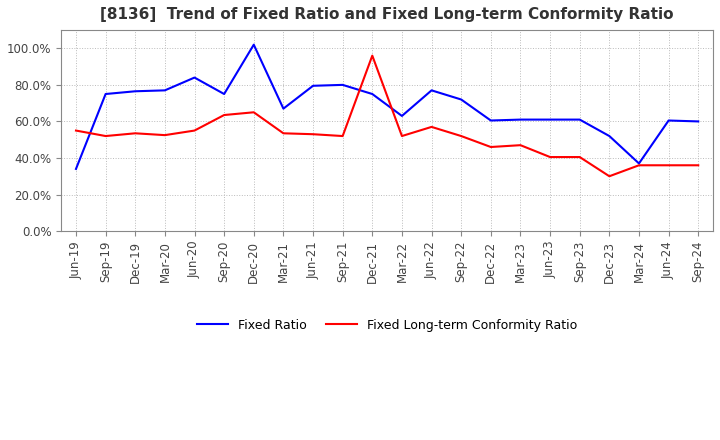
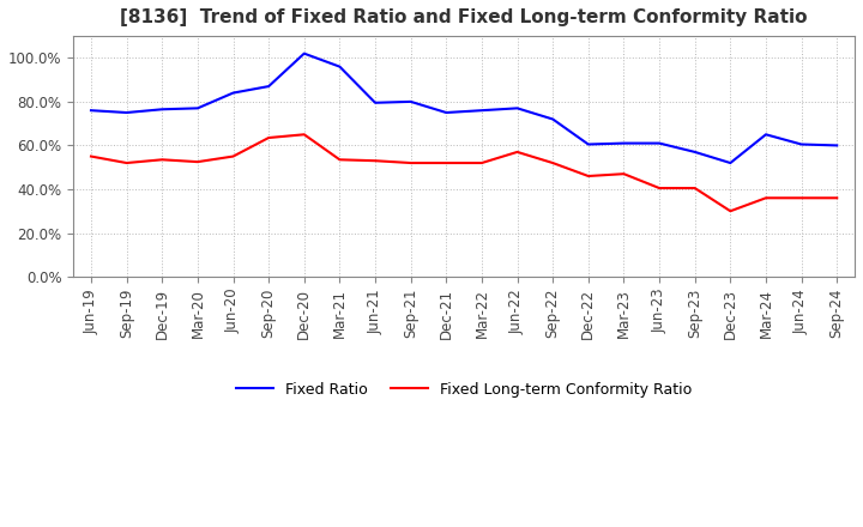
Fixed Ratio/Jun-19: 34% -> 76%
Fixed Ratio/Sep-20: 75% -> 87%
Fixed Ratio/Mar-21: 67% -> 96%
Fixed Long-term Conformity Ratio/Dec-21: 96% -> 52%
Fixed Ratio/Mar-22: 63% -> 76%
Fixed Ratio/Sep-23: 61% -> 57%
Fixed Ratio/Mar-24: 37% -> 65%
